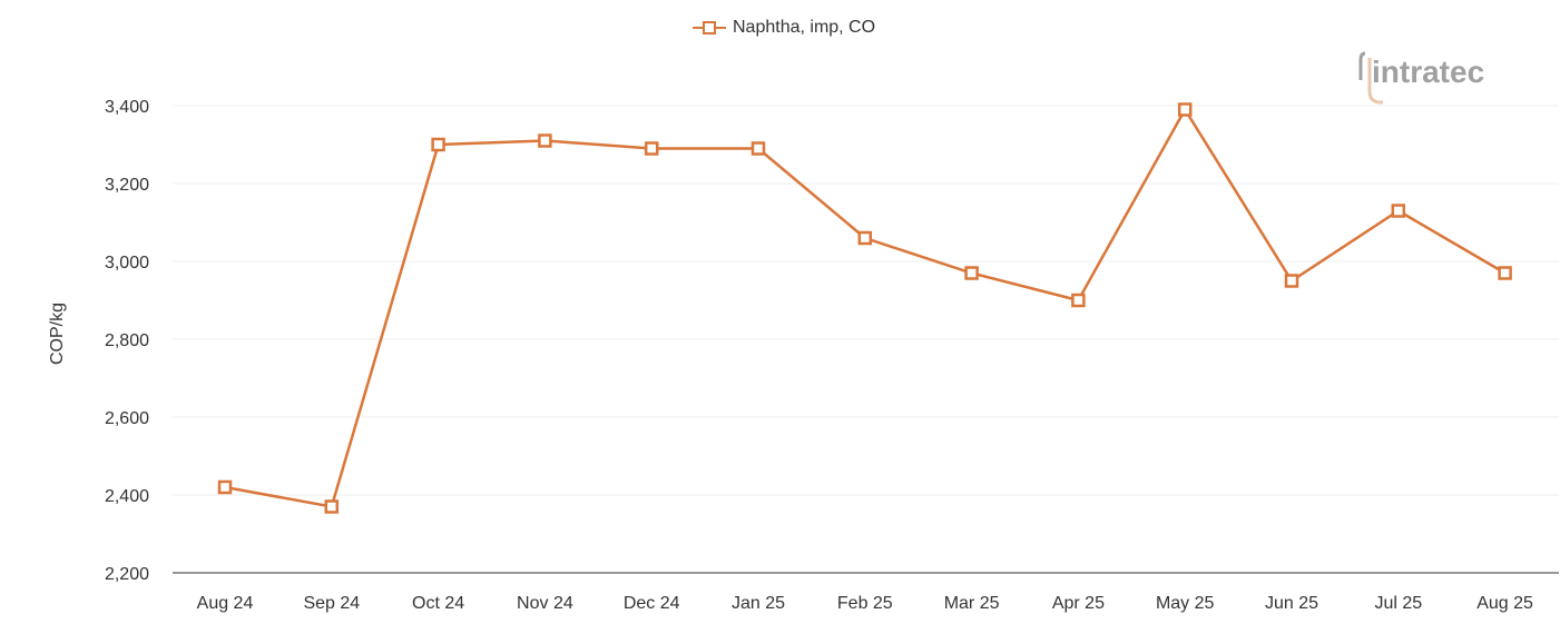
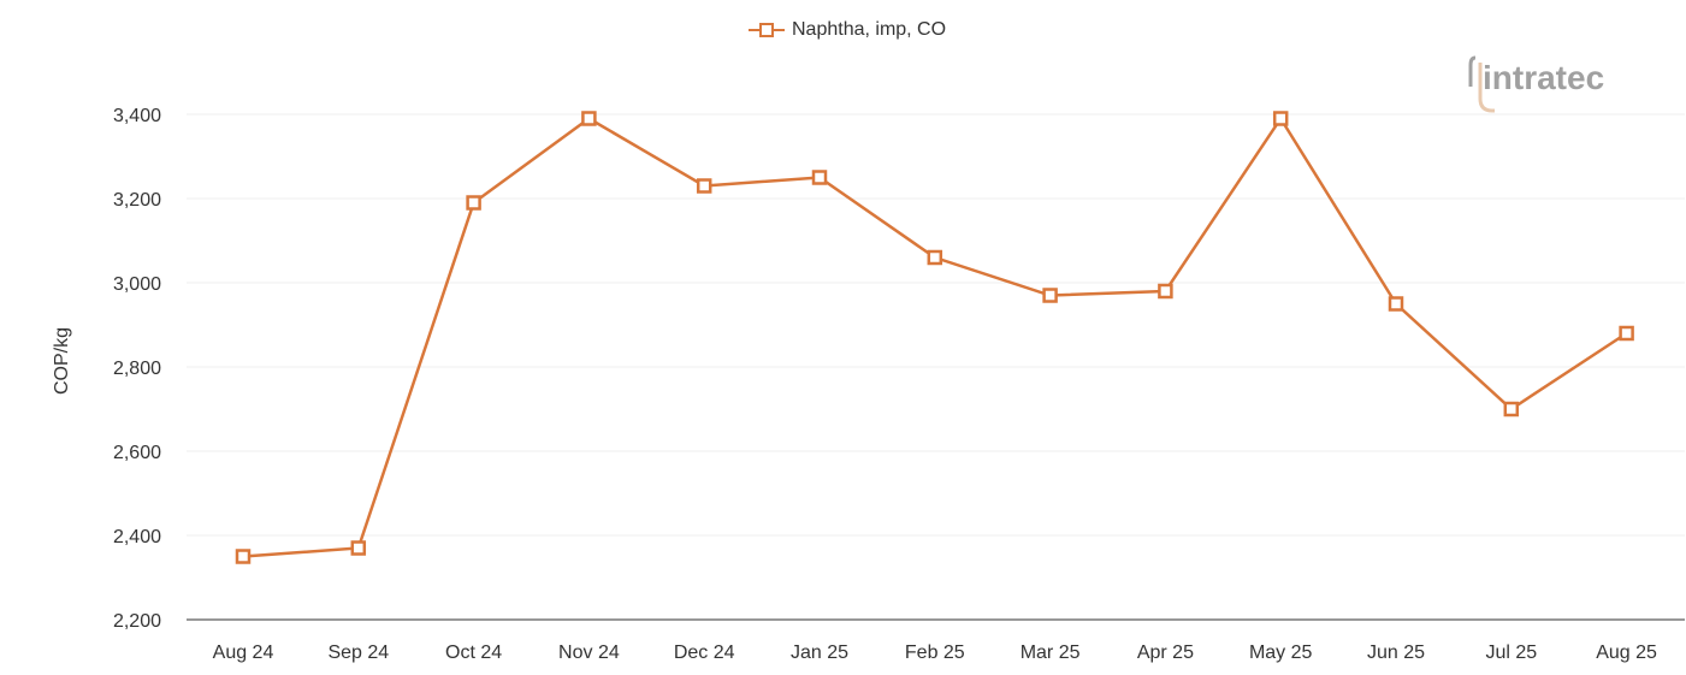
Aug 24: 2420 -> 2350
Oct 24: 3300 -> 3190
Nov 24: 3310 -> 3390
Dec 24: 3290 -> 3230
Jan 25: 3290 -> 3250
Apr 25: 2900 -> 2980
Jul 25: 3130 -> 2700
Aug 25: 2970 -> 2880
